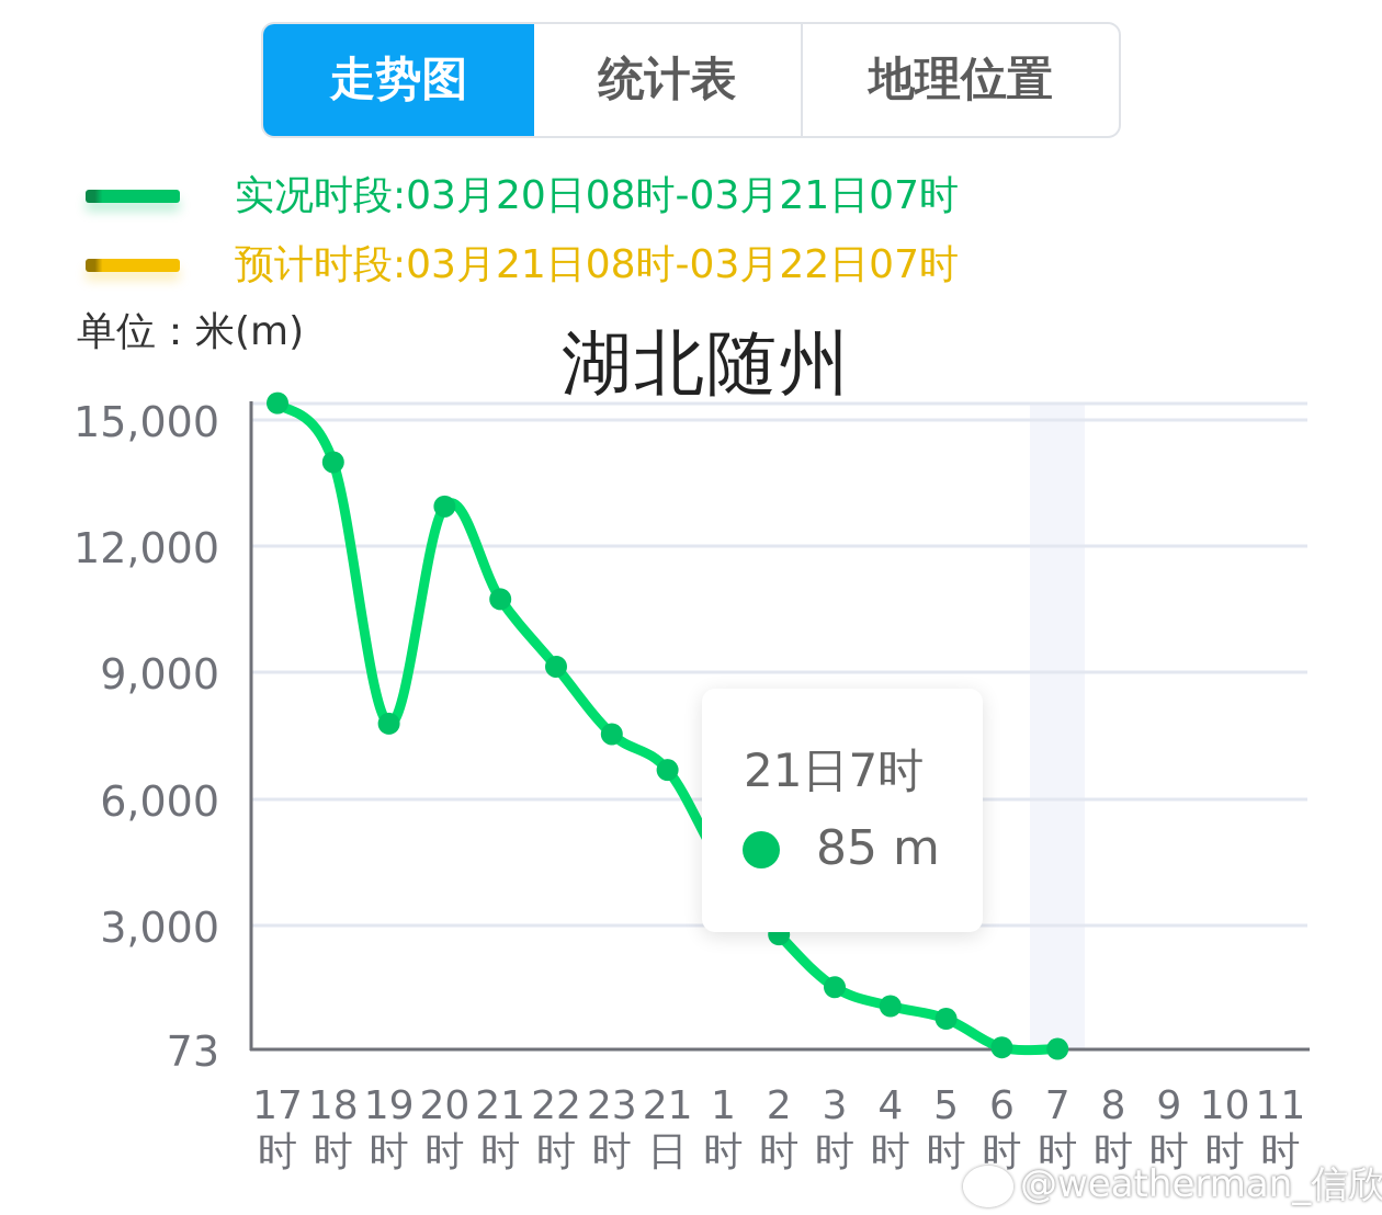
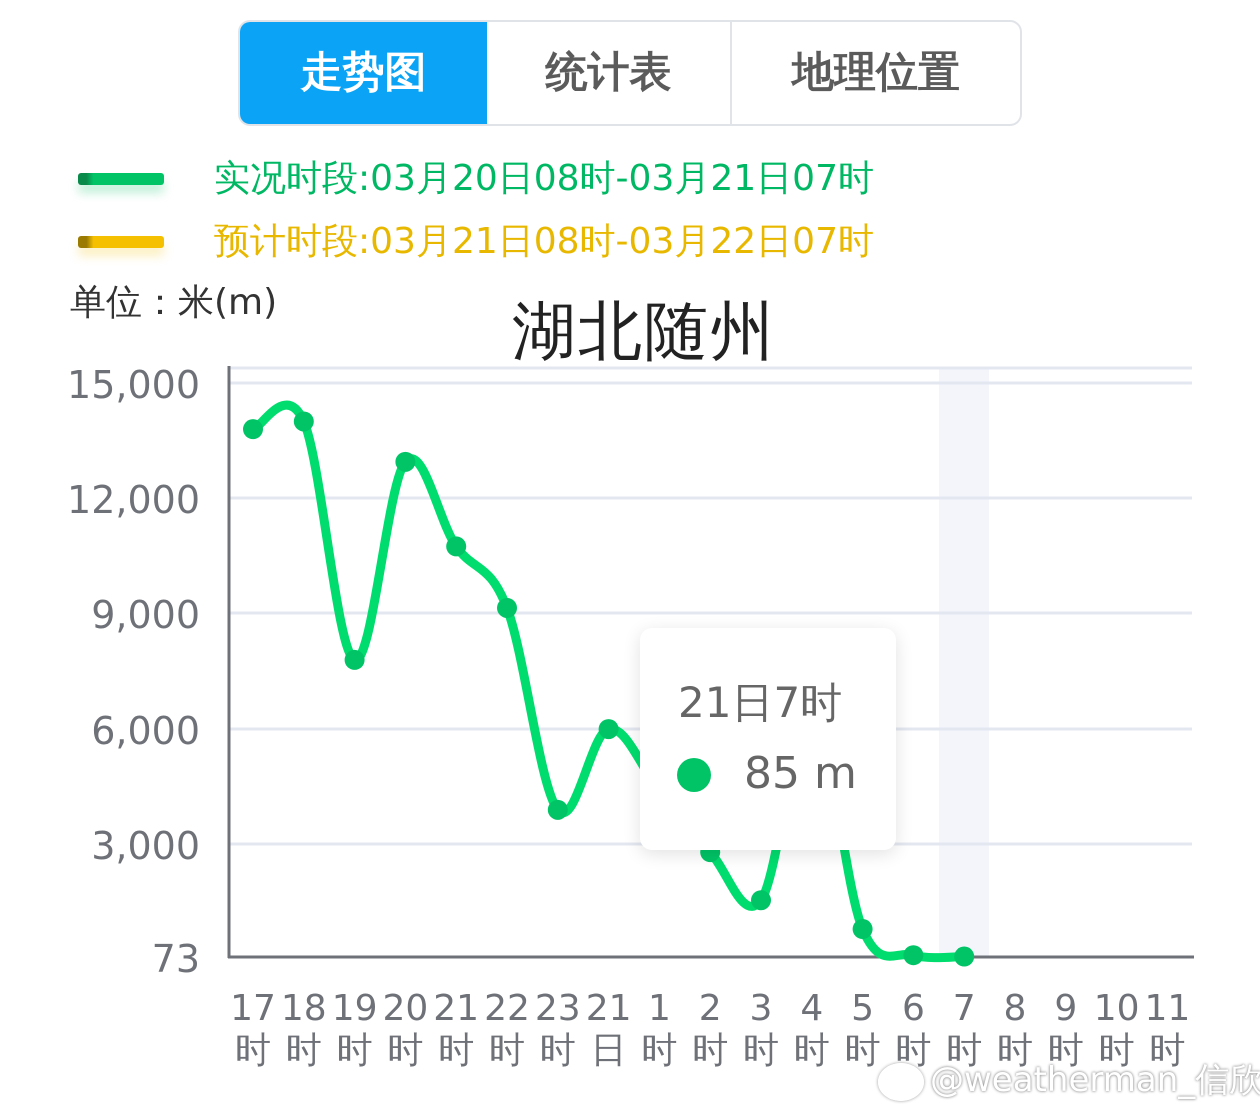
17时: 15400 -> 13800
23时: 7600 -> 3900
21日: 6700 -> 6000
4时: 1100 -> 6400
